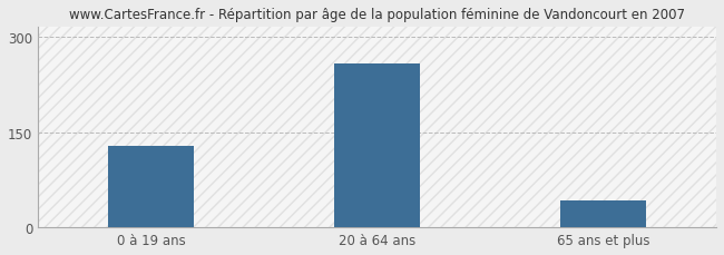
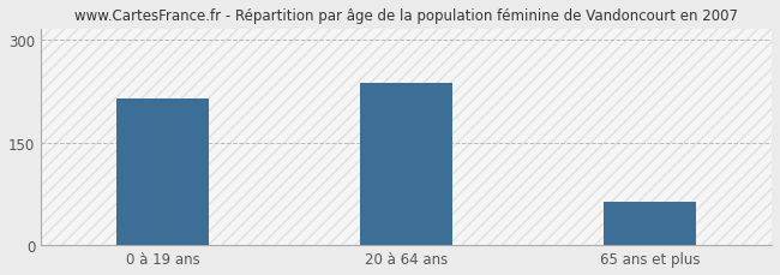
0 à 19 ans: 128 -> 214
20 à 64 ans: 258 -> 236
65 ans et plus: 42 -> 64
